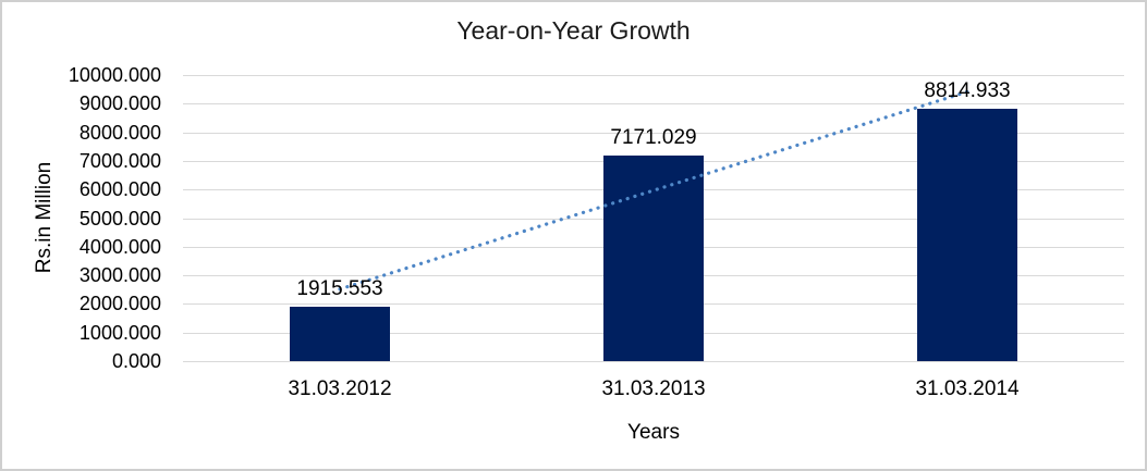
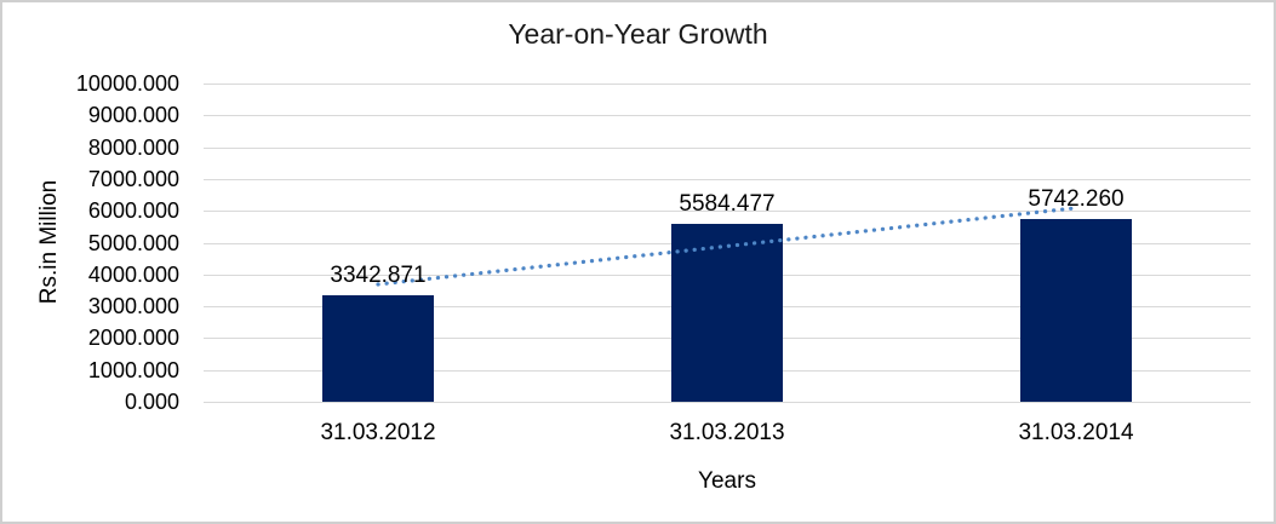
31.03.2012: 1915.553 -> 3342.871
31.03.2013: 7171.029 -> 5584.477
31.03.2014: 8814.933 -> 5742.260
